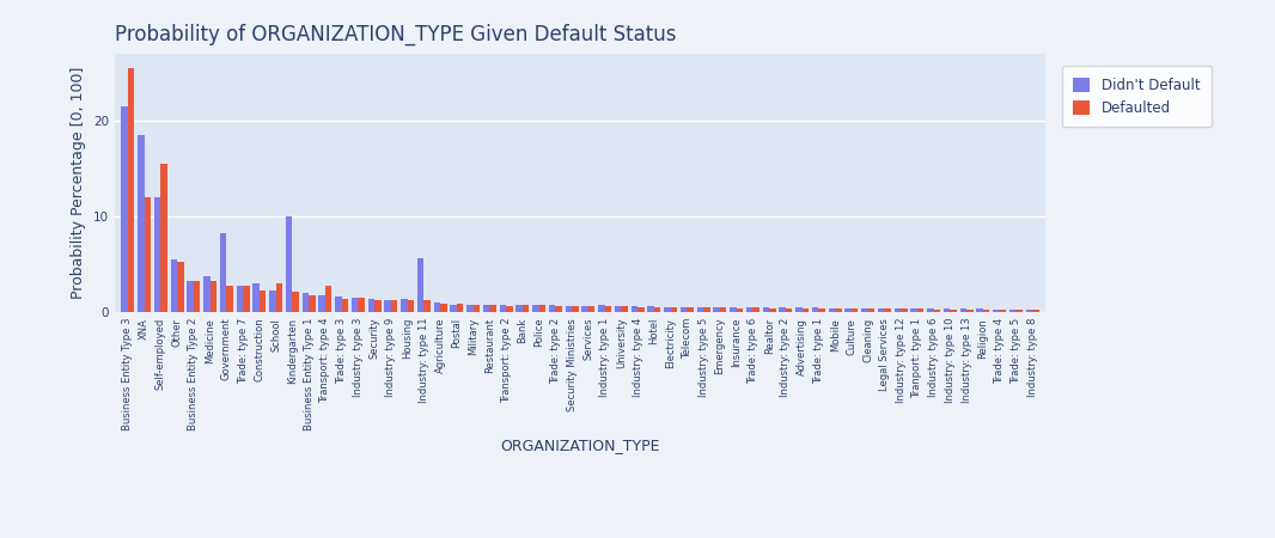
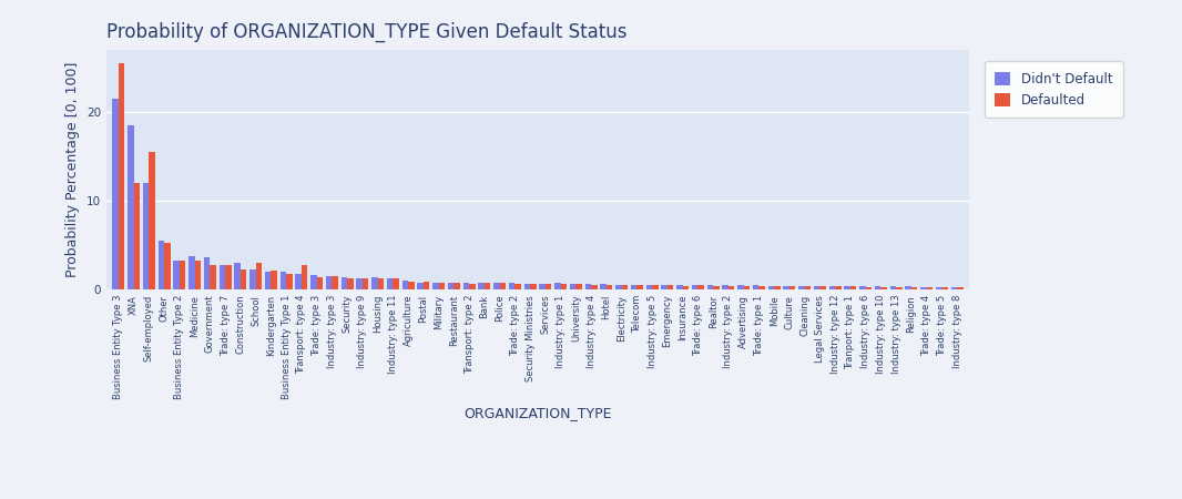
Didn't Default/Government: 8.2 -> 3.6
Didn't Default/Kindergarten: 10.0 -> 2.0
Didn't Default/Industry: type 11: 5.6 -> 1.3
